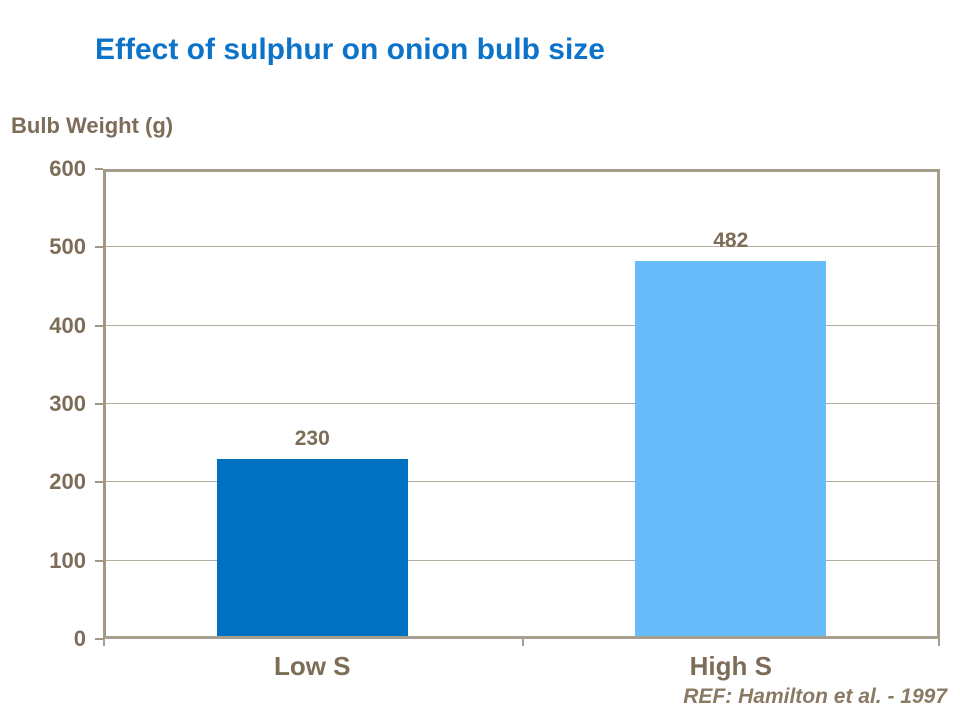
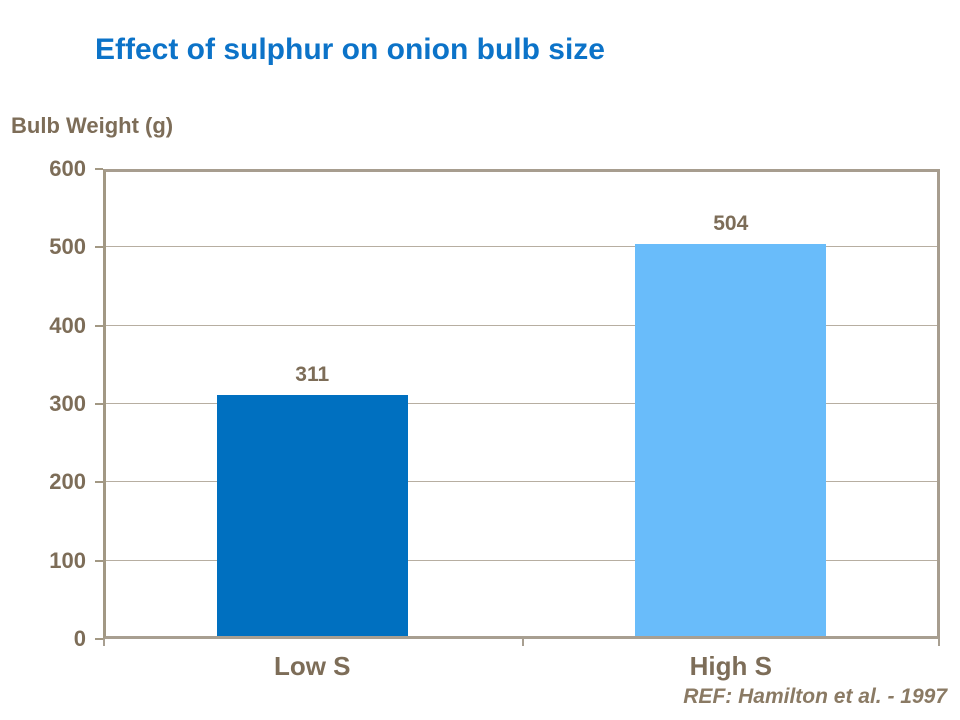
Low S: 230 -> 311
High S: 482 -> 504
